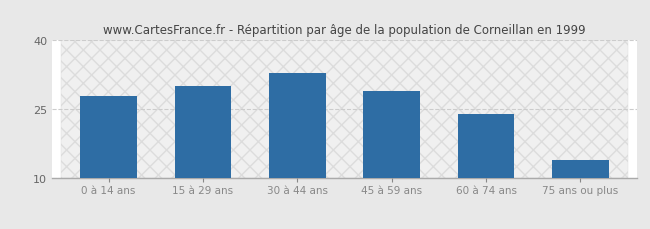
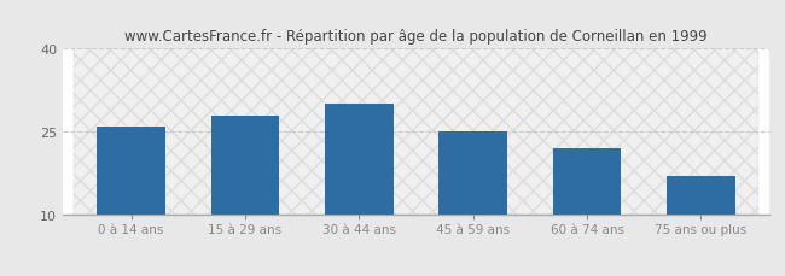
0 à 14 ans: 28 -> 26
15 à 29 ans: 30 -> 28
30 à 44 ans: 33 -> 30
45 à 59 ans: 29 -> 25
60 à 74 ans: 24 -> 22
75 ans ou plus: 14 -> 17
